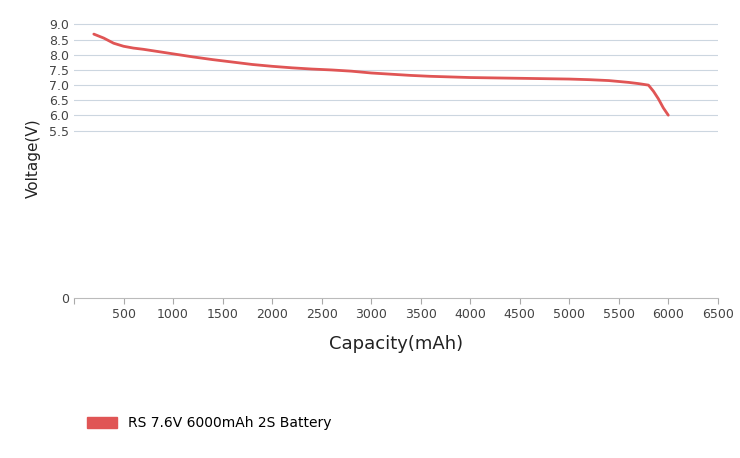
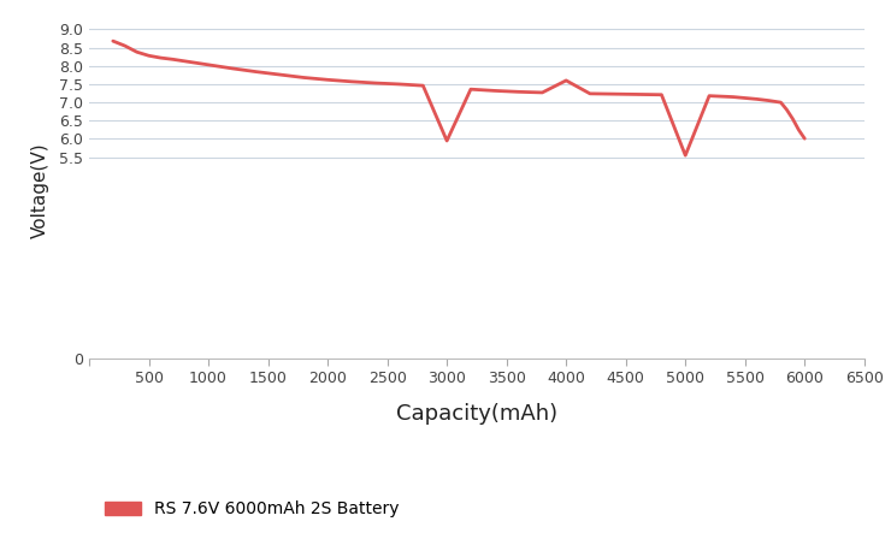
3000: 7.40 -> 5.95
4000: 7.25 -> 7.60
5000: 7.20 -> 5.55
